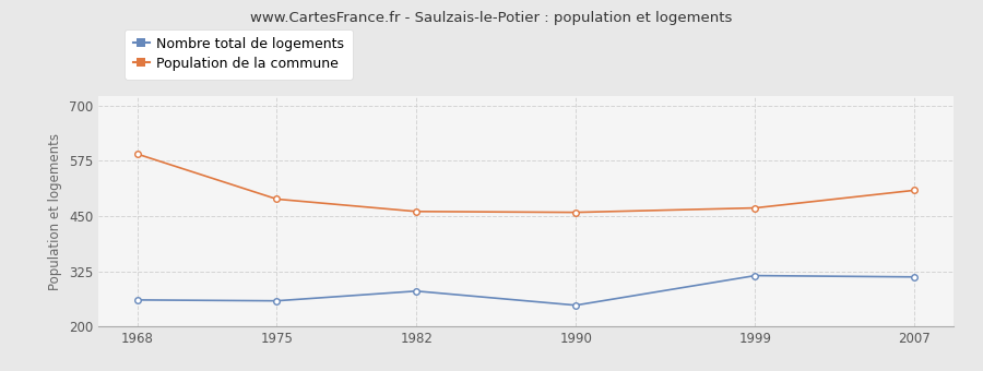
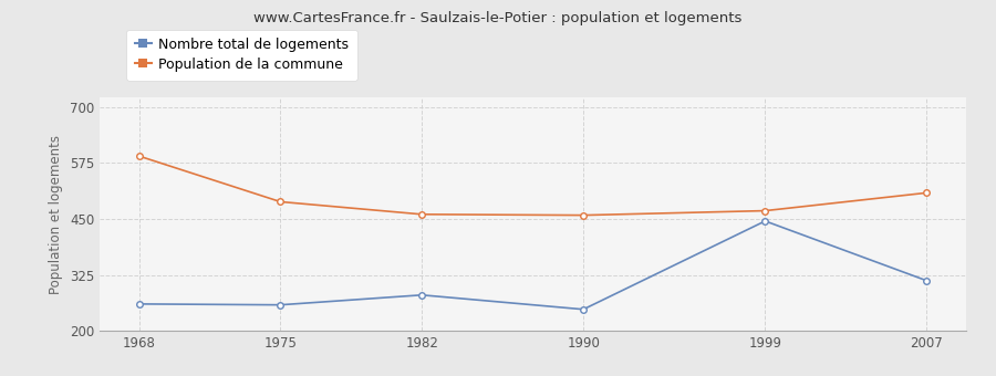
Nombre total de logements/1999: 315 -> 445
